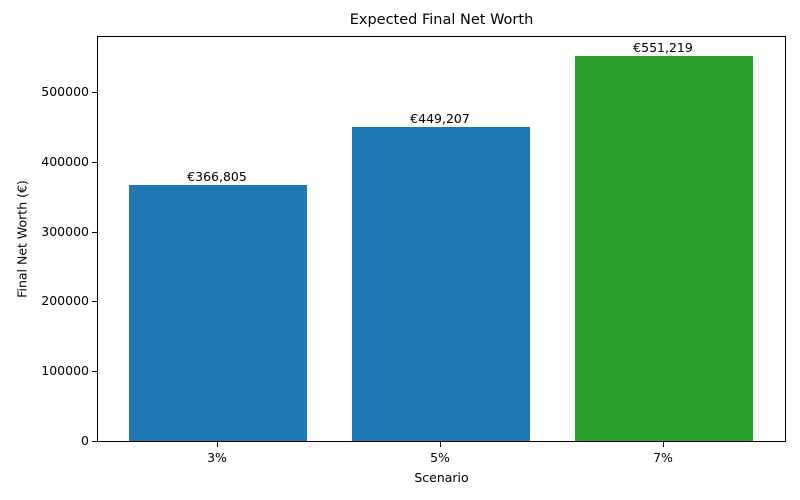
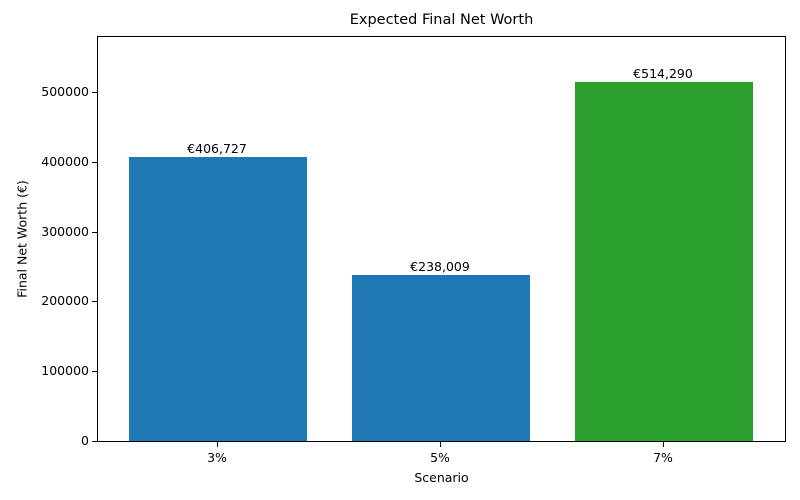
3%: €366,805 -> €406,727
5%: €449,207 -> €238,009
7%: €551,219 -> €514,290
